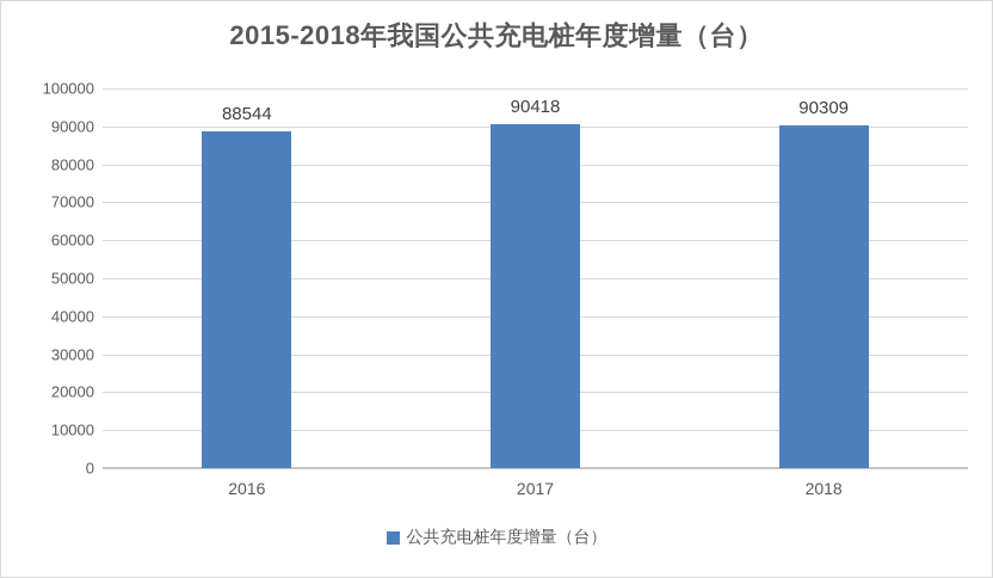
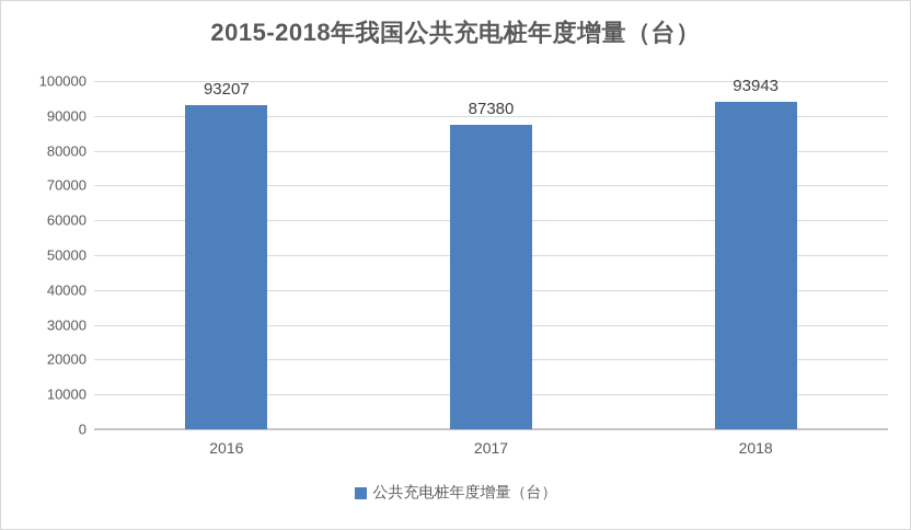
2016: 88544 -> 93207
2017: 90418 -> 87380
2018: 90309 -> 93943
